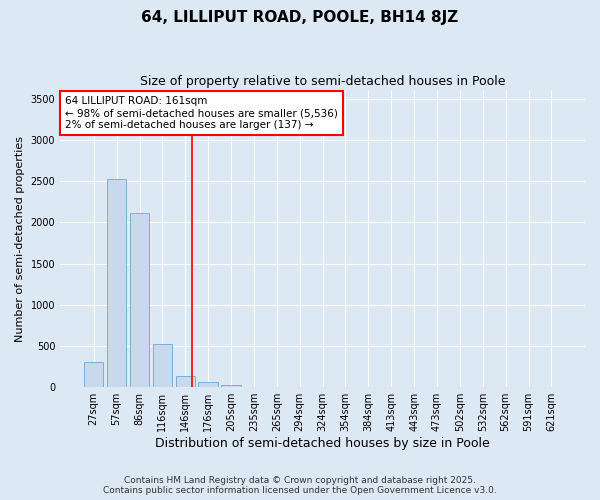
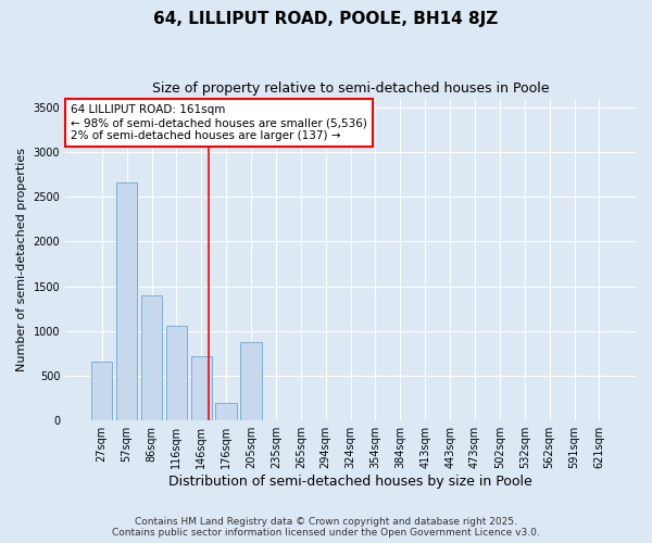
27sqm: 300 -> 660
57sqm: 2530 -> 2660
86sqm: 2120 -> 1400
116sqm: 530 -> 1060
146sqm: 130 -> 720
176sqm: 60 -> 200
205sqm: 30 -> 880
